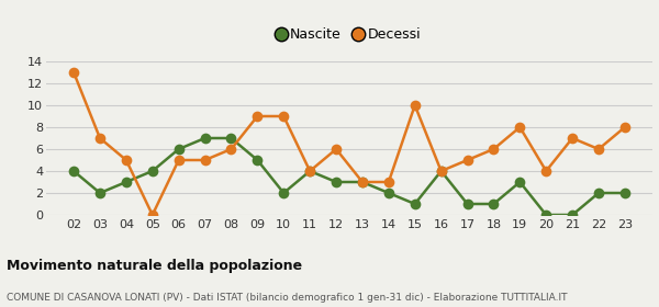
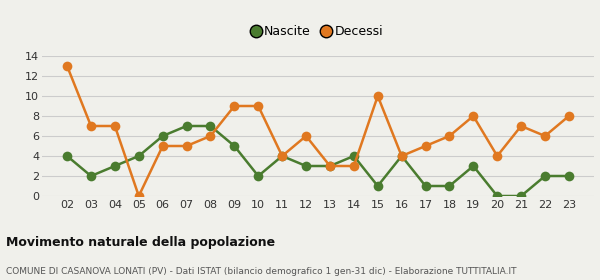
Decessi/04: 5 -> 7
Nascite/14: 2 -> 4
